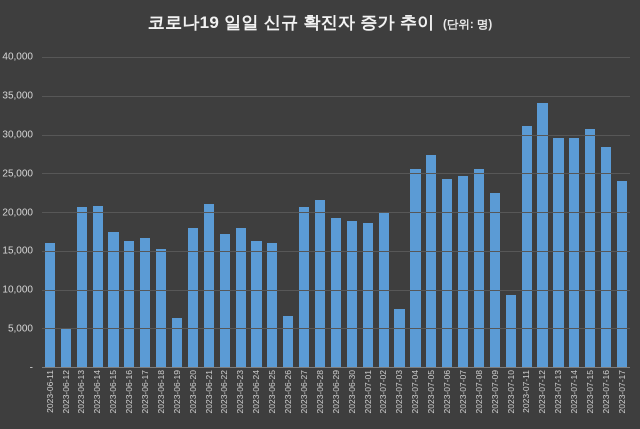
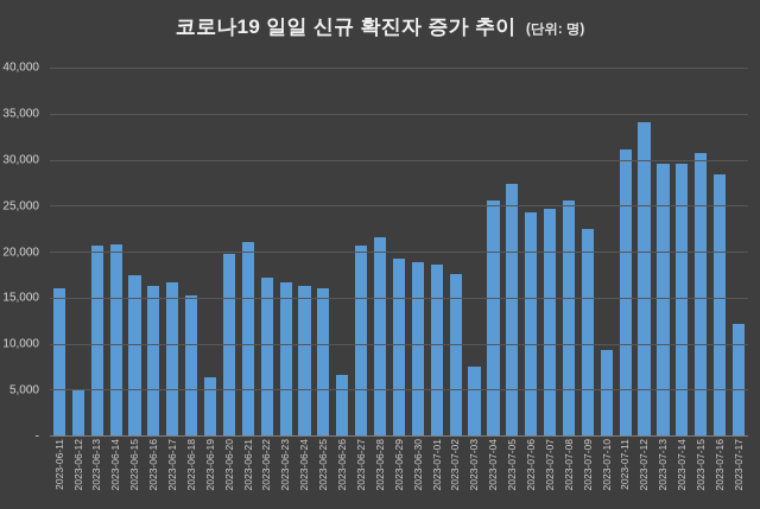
2023-06-20: 18000 -> 20000
2023-06-23: 18000 -> 17000
2023-07-02: 20000 -> 18000
2023-07-17: 24000 -> 12000
